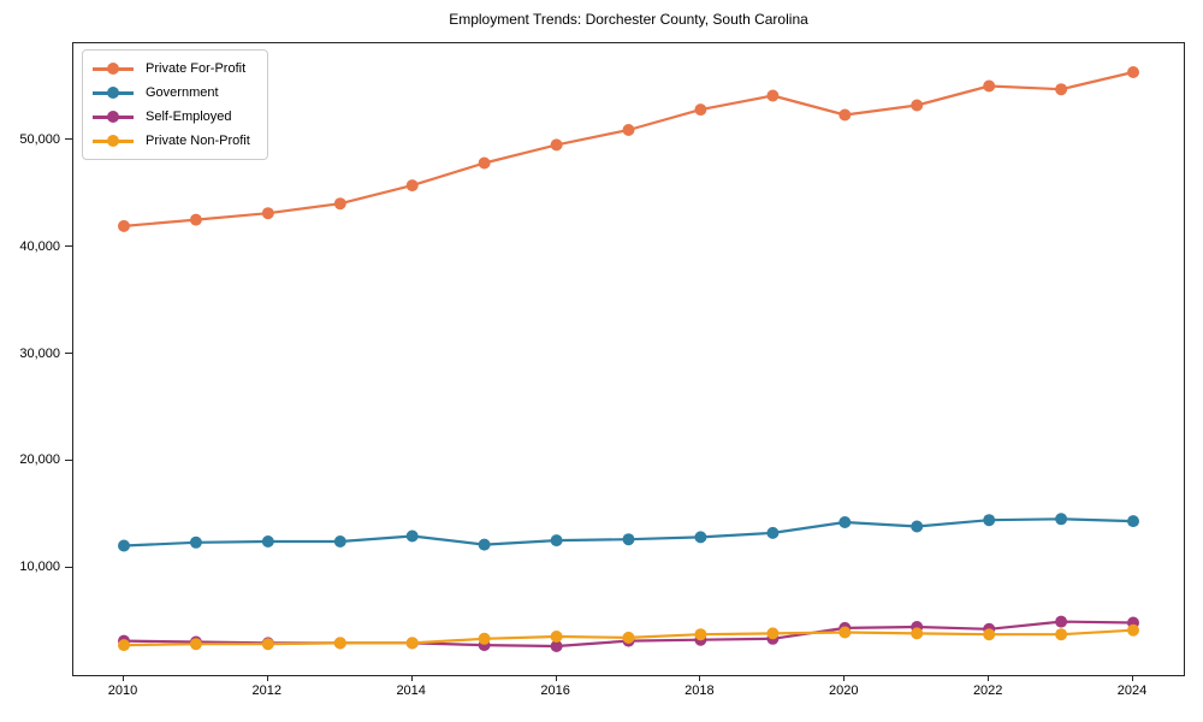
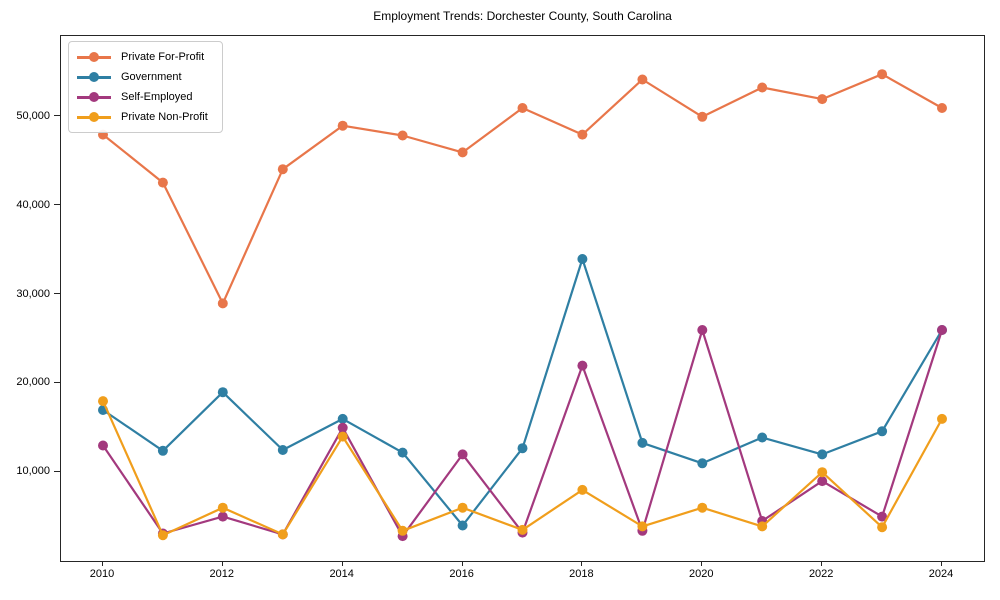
Private For-Profit/2010: 42000 -> 48000
Government/2010: 12000 -> 17000
Self-Employed/2010: 3000 -> 13000
Private Non-Profit/2010: 3000 -> 18000
Private For-Profit/2012: 43000 -> 29000
Government/2012: 12000 -> 19000
Self-Employed/2012: 3000 -> 5000
Private Non-Profit/2012: 3000 -> 6000
Private For-Profit/2014: 46000 -> 49000
Government/2014: 13000 -> 16000
Self-Employed/2014: 3000 -> 15000
Private Non-Profit/2014: 3000 -> 14000
Private For-Profit/2016: 50000 -> 46000
Government/2016: 13000 -> 4000
Self-Employed/2016: 3000 -> 12000
Private Non-Profit/2016: 4000 -> 6000
Private For-Profit/2018: 53000 -> 48000
Government/2018: 13000 -> 34000
Self-Employed/2018: 3000 -> 22000
Private Non-Profit/2018: 4000 -> 8000
Private For-Profit/2020: 52000 -> 50000
Government/2020: 14000 -> 11000
Self-Employed/2020: 4000 -> 26000
Private Non-Profit/2020: 4000 -> 6000
Private For-Profit/2022: 55000 -> 52000
Government/2022: 14000 -> 12000
Self-Employed/2022: 4000 -> 9000
Private Non-Profit/2022: 4000 -> 10000
Private For-Profit/2024: 56000 -> 51000
Government/2024: 14000 -> 26000
Self-Employed/2024: 5000 -> 26000
Private Non-Profit/2024: 4000 -> 16000
